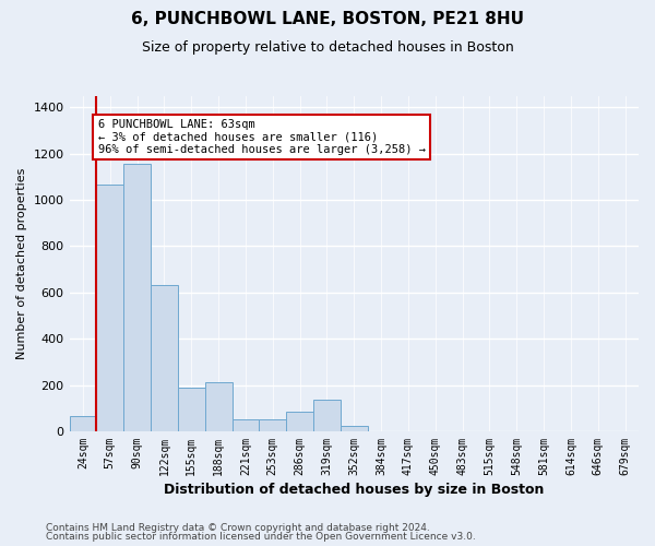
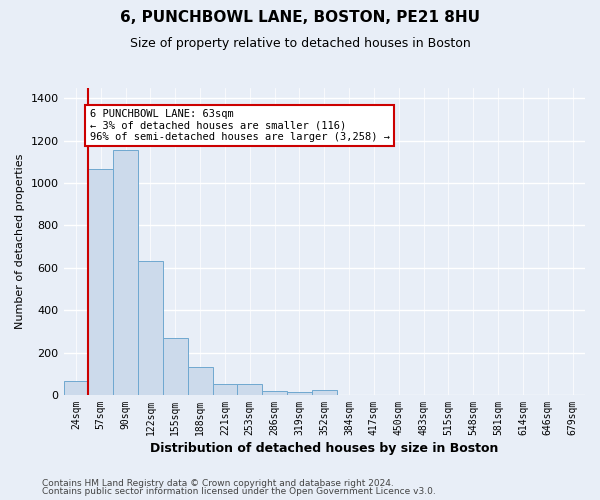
155sqm: 190 -> 270
188sqm: 210 -> 130
286sqm: 85 -> 20
319sqm: 135 -> 15
